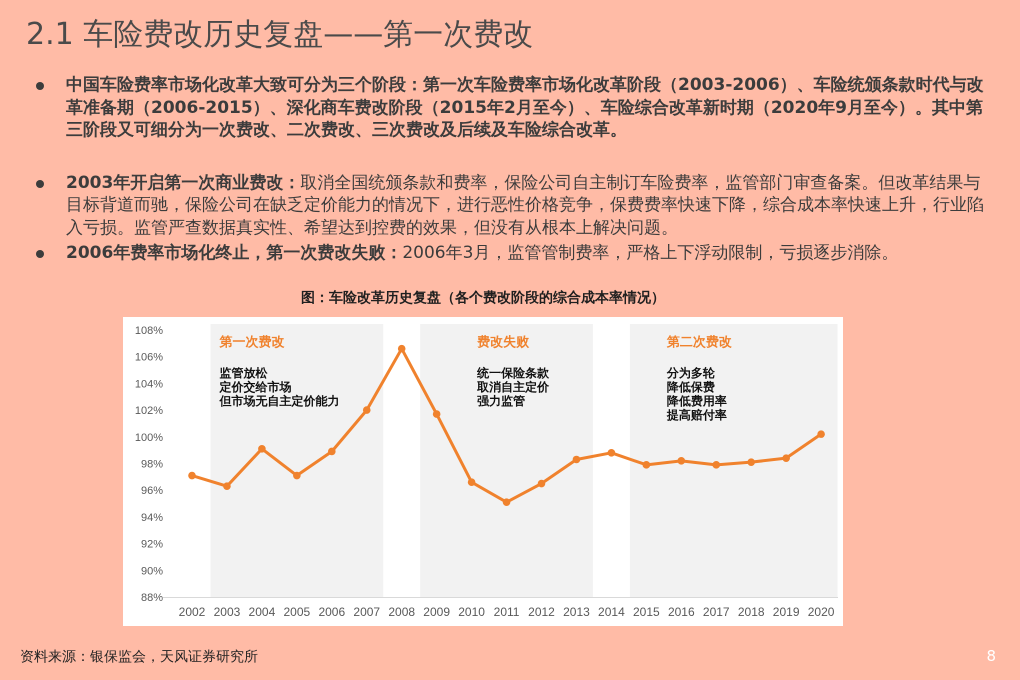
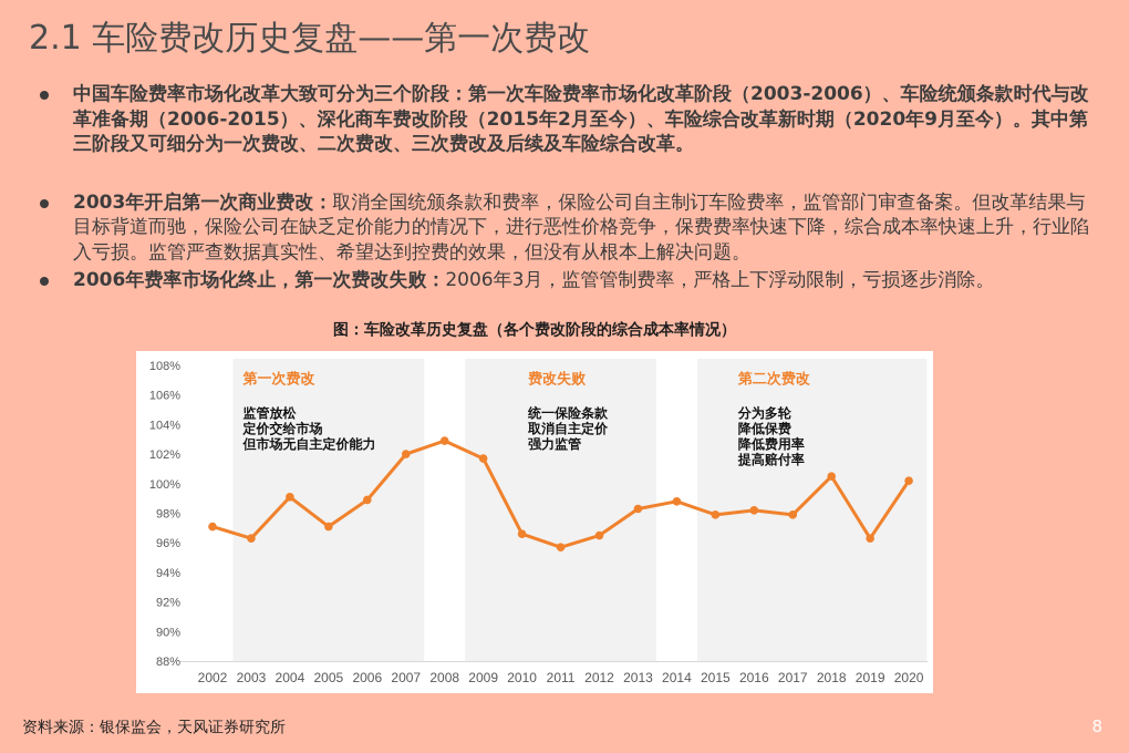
2008: 106.6% -> 102.9%
2011: 95.1% -> 95.7%
2018: 98.1% -> 100.5%
2019: 98.4% -> 96.3%
